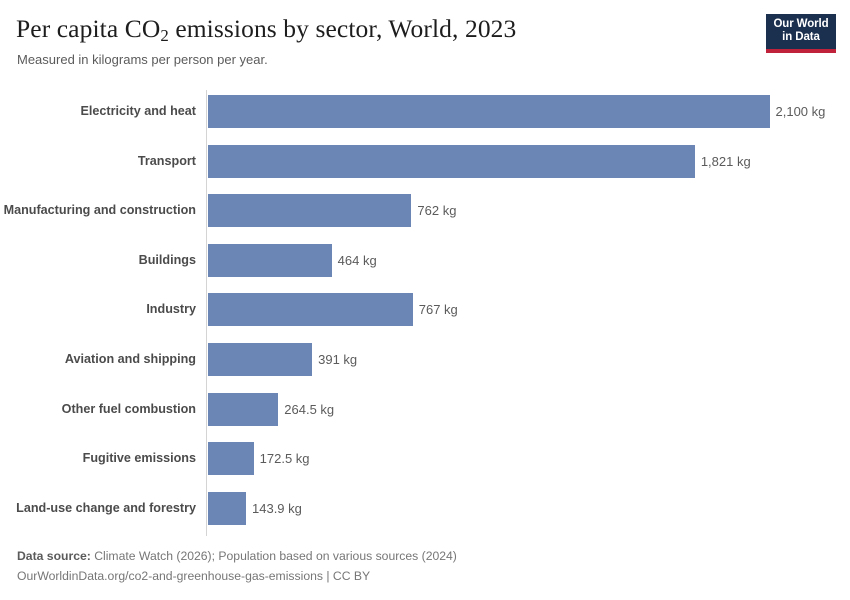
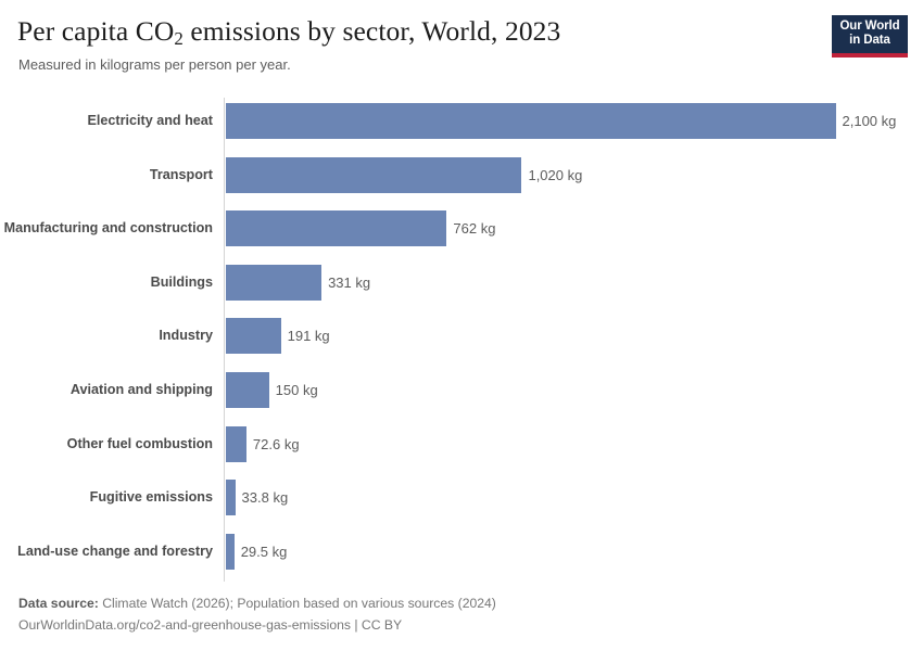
Transport: 1,821 -> 1,020
Buildings: 464 -> 331
Industry: 767 -> 191
Aviation and shipping: 391 -> 150
Other fuel combustion: 264.5 -> 72.6
Fugitive emissions: 172.5 -> 33.8
Land-use change and forestry: 143.9 -> 29.5
